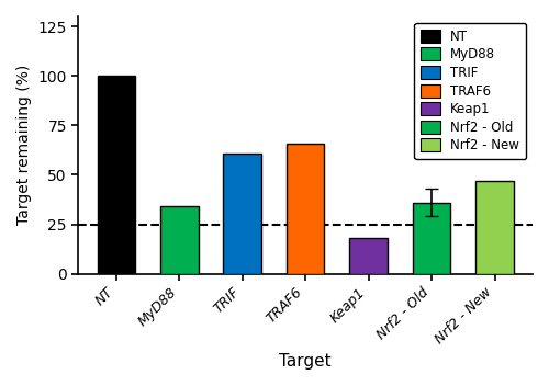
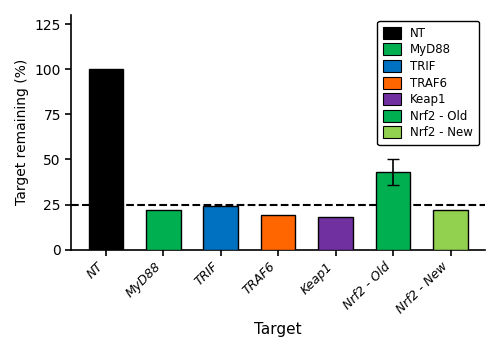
MyD88: 34 -> 22
TRIF: 61 -> 24
TRAF6: 66 -> 19
Nrf2 - Old: 36 -> 43
Nrf2 - New: 47 -> 22
